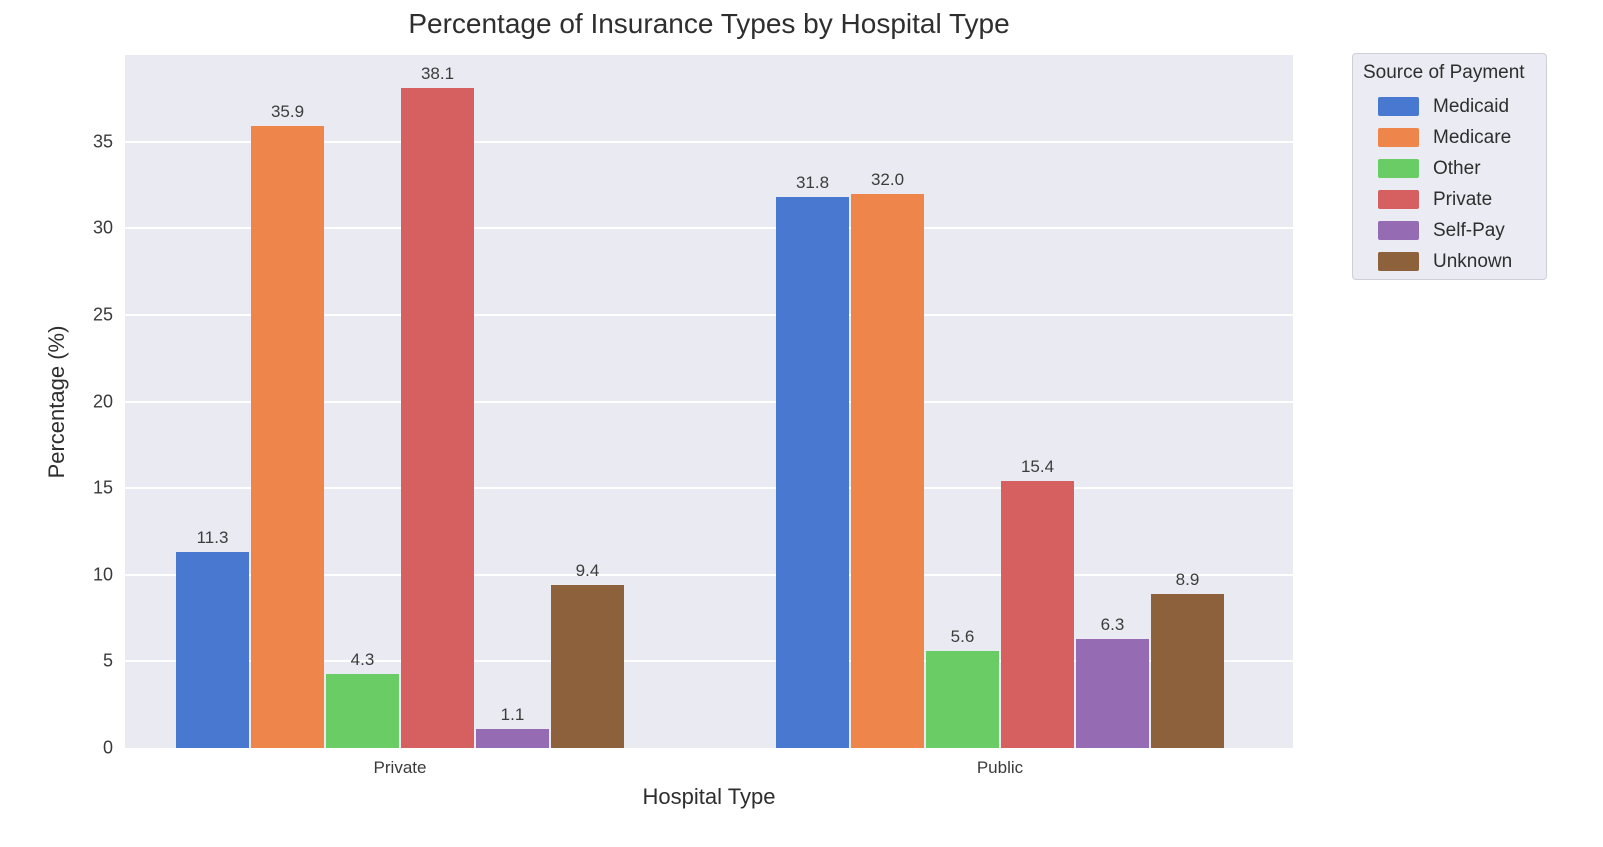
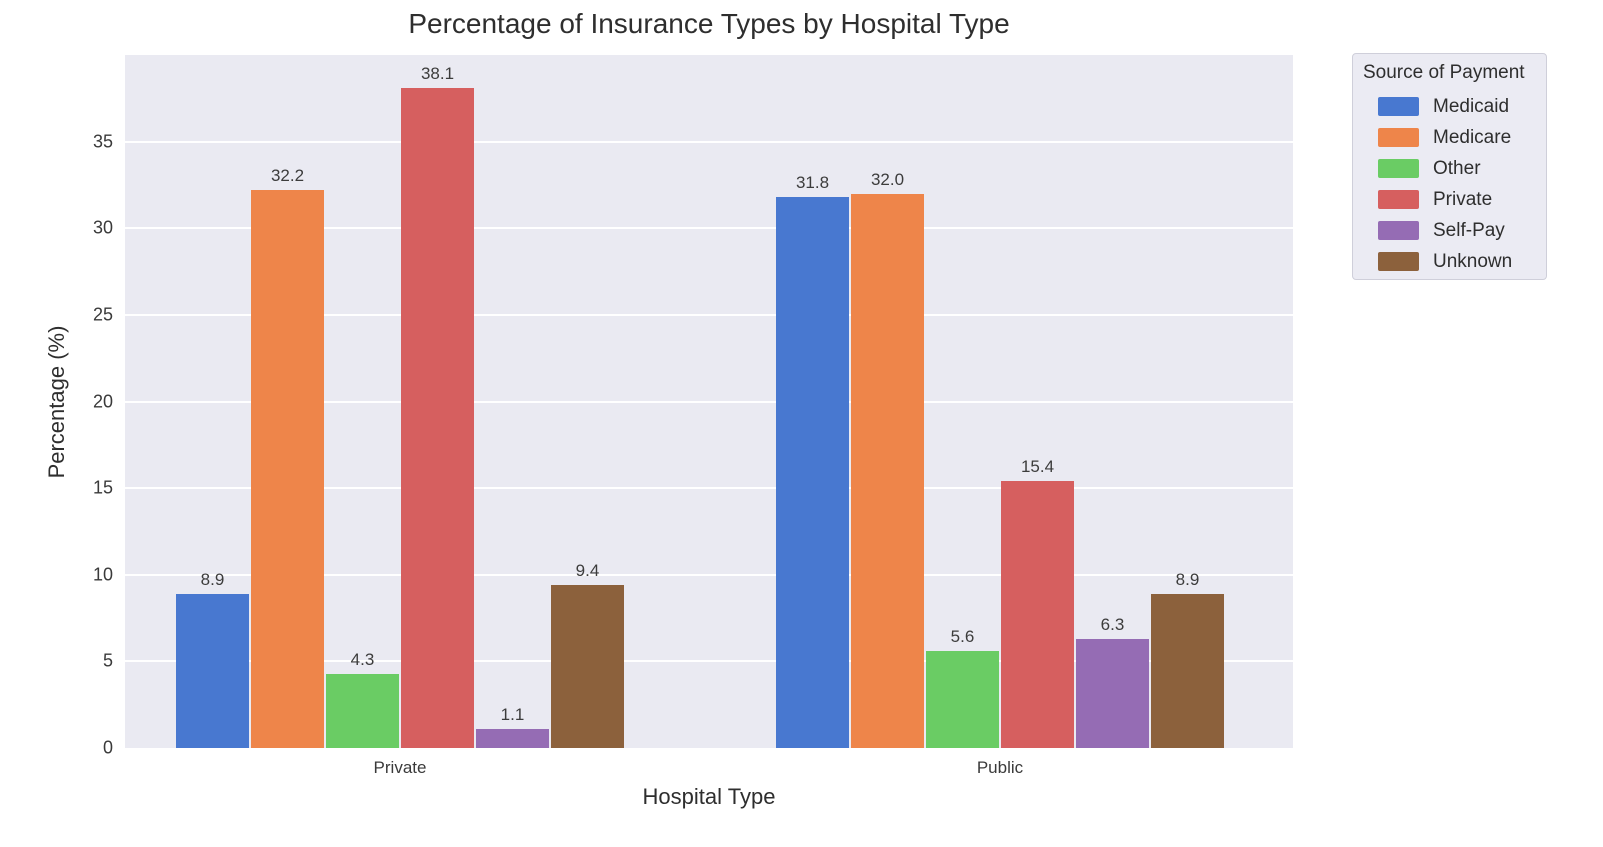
Medicaid/Private: 11.3 -> 8.9
Medicare/Private: 35.9 -> 32.2
